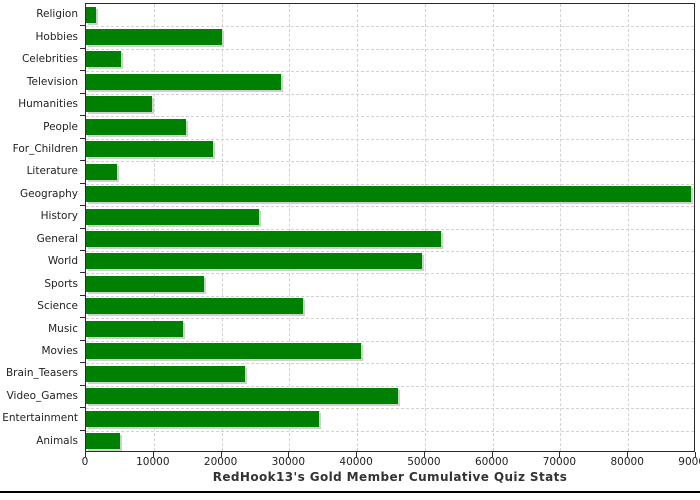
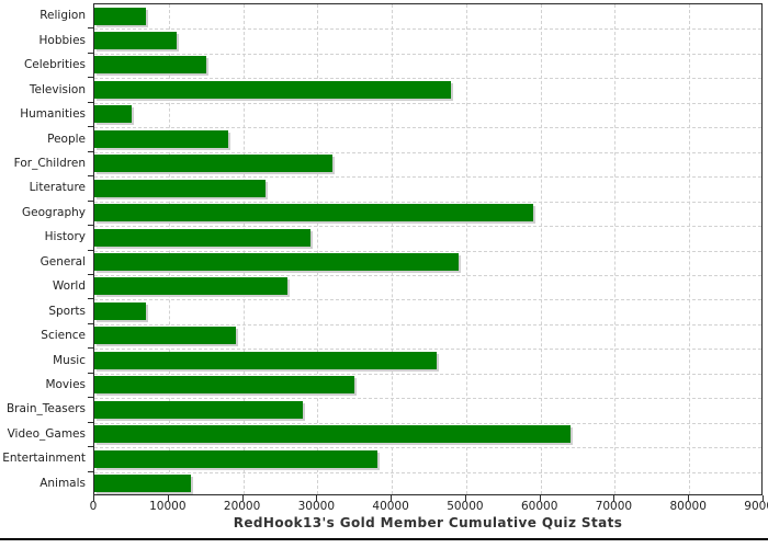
Religion: 2000 -> 7000
Hobbies: 20000 -> 11000
Celebrities: 5000 -> 15000
Television: 29000 -> 48000
Humanities: 10000 -> 5000
People: 15000 -> 18000
For_Children: 19000 -> 32000
Literature: 4000 -> 23000
Geography: 89000 -> 59000
History: 26000 -> 29000
General: 52000 -> 49000
World: 50000 -> 26000
Sports: 17000 -> 7000
Science: 32000 -> 19000
Music: 14000 -> 46000
Movies: 40000 -> 35000
Brain_Teasers: 23000 -> 28000
Video_Games: 46000 -> 64000
Entertainment: 34000 -> 38000
Animals: 5000 -> 13000
